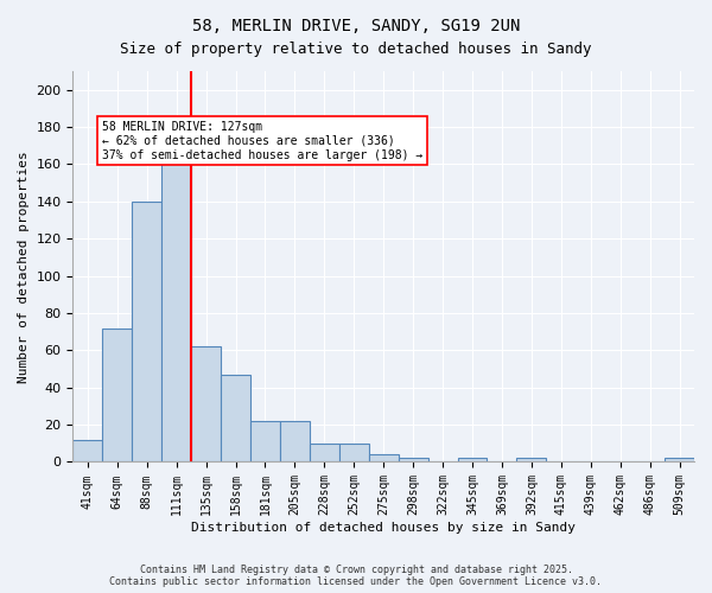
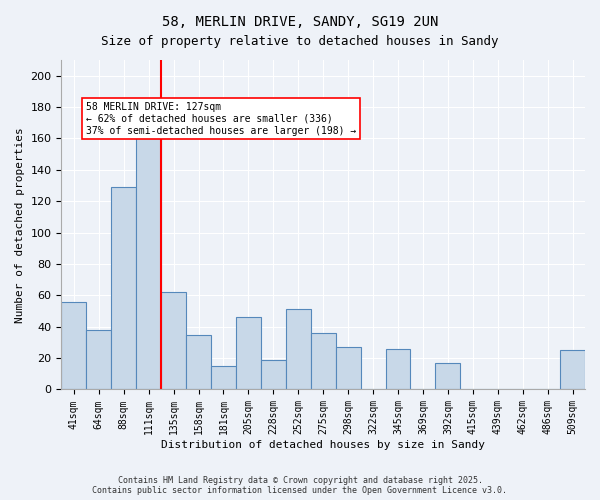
41sqm: 12 -> 56
64sqm: 72 -> 38
88sqm: 140 -> 129
158sqm: 47 -> 35
181sqm: 22 -> 15
205sqm: 22 -> 46
228sqm: 10 -> 19
252sqm: 10 -> 51
275sqm: 4 -> 36
298sqm: 2 -> 27
345sqm: 2 -> 26
392sqm: 2 -> 17
509sqm: 2 -> 25
